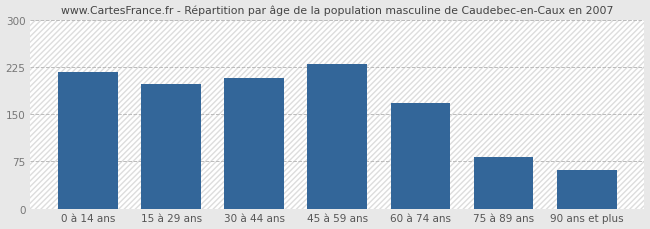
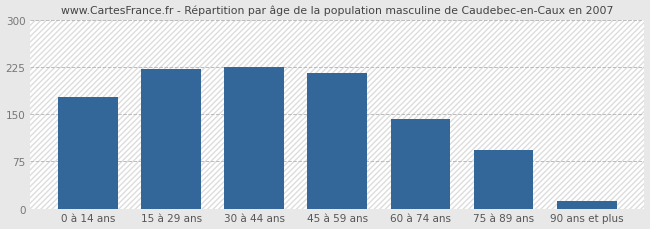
0 à 14 ans: 218 -> 178
15 à 29 ans: 198 -> 222
30 à 44 ans: 208 -> 226
45 à 59 ans: 230 -> 215
60 à 74 ans: 168 -> 143
75 à 89 ans: 82 -> 93
90 ans et plus: 62 -> 12
